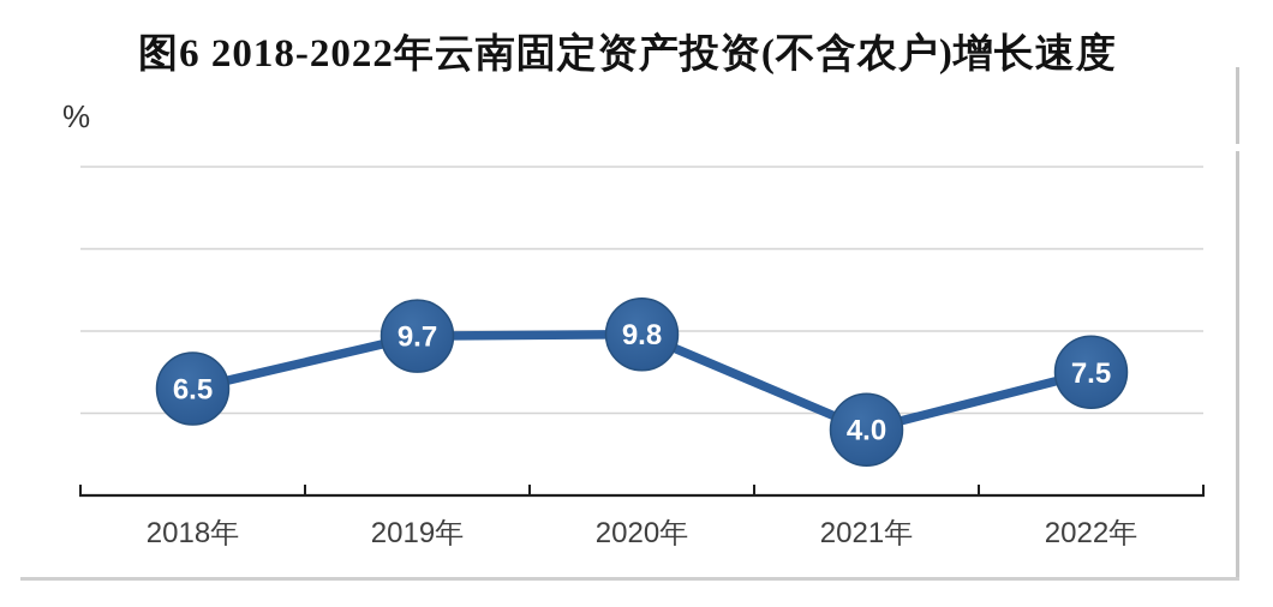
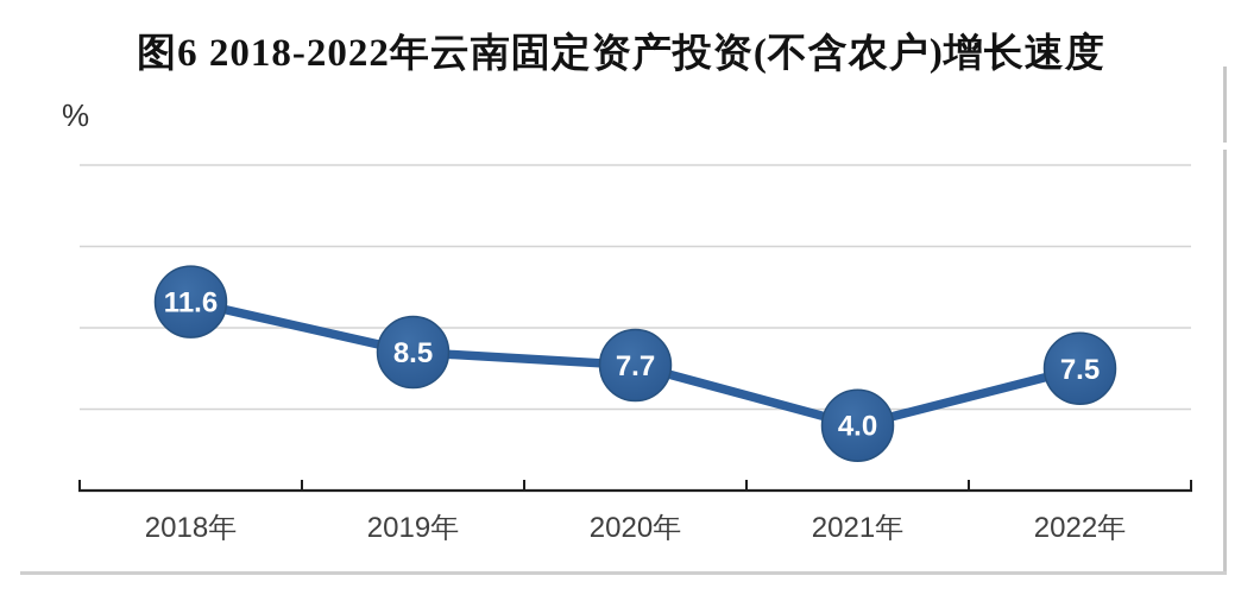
2018年: 6.5 -> 11.6
2019年: 9.7 -> 8.5
2020年: 9.8 -> 7.7
